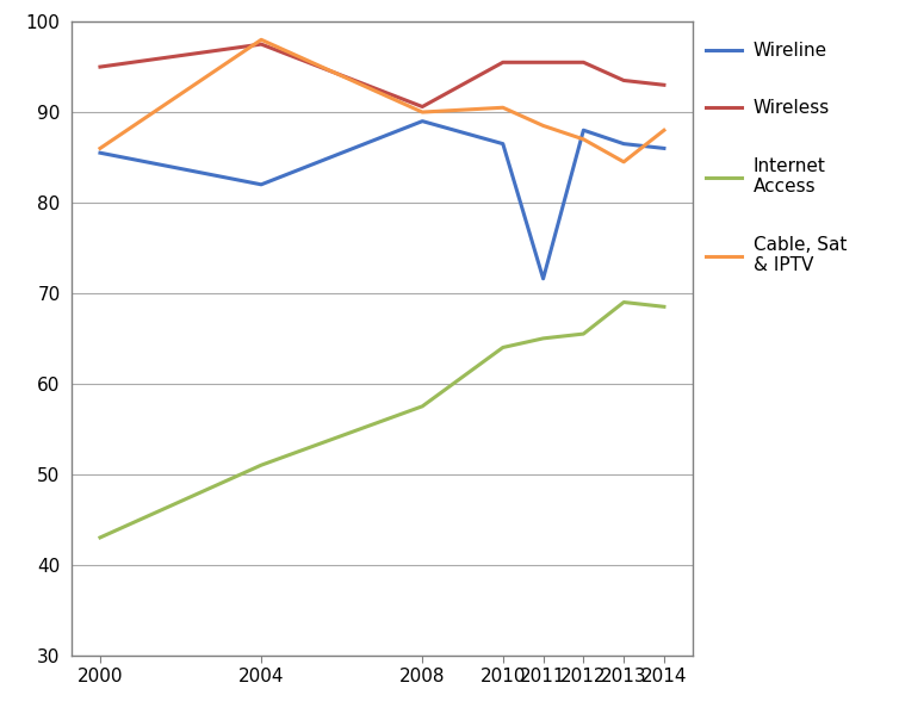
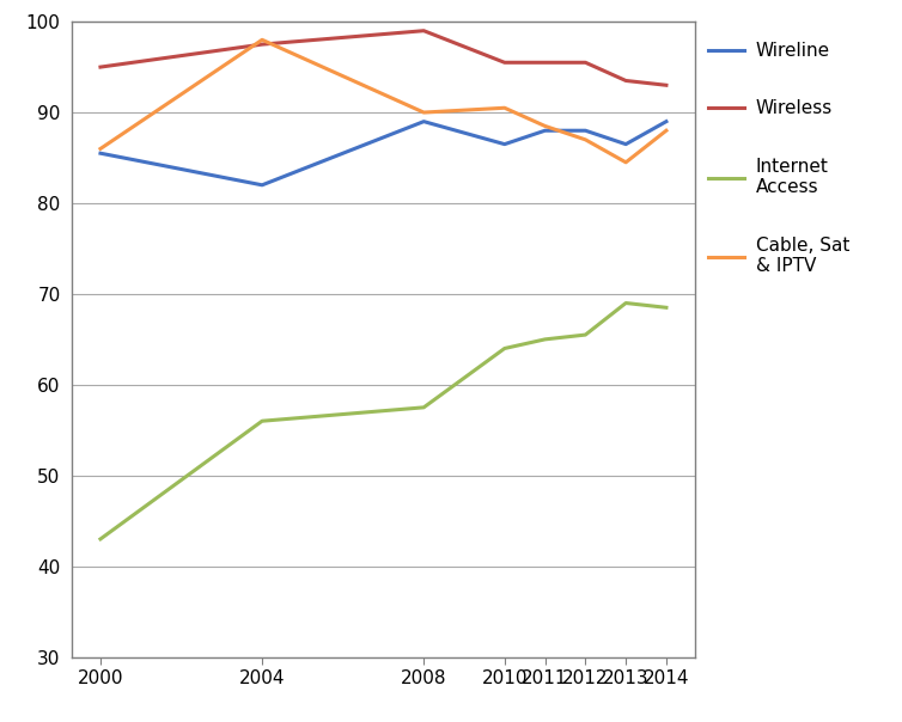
Internet Access/2004: 51.0 -> 56.0
Wireless/2008: 90.6 -> 99.0
Wireline/2011: 71.6 -> 88.0
Wireline/2014: 86.0 -> 89.0
